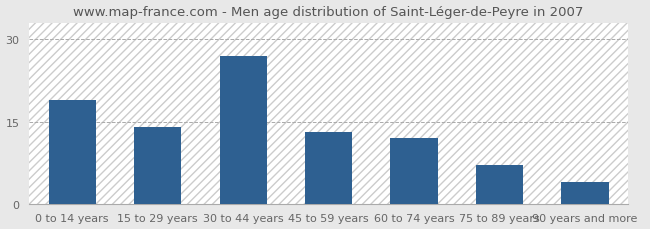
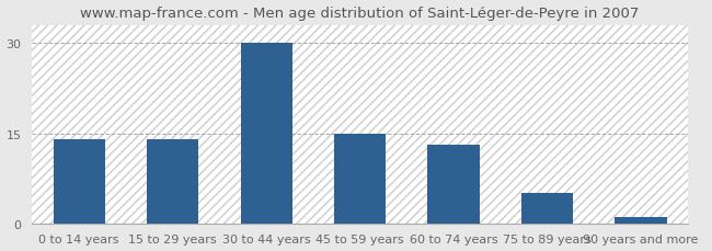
0 to 14 years: 19 -> 14
30 to 44 years: 27 -> 30
45 to 59 years: 13 -> 15
60 to 74 years: 12 -> 13
75 to 89 years: 7 -> 5
90 years and more: 4 -> 1
